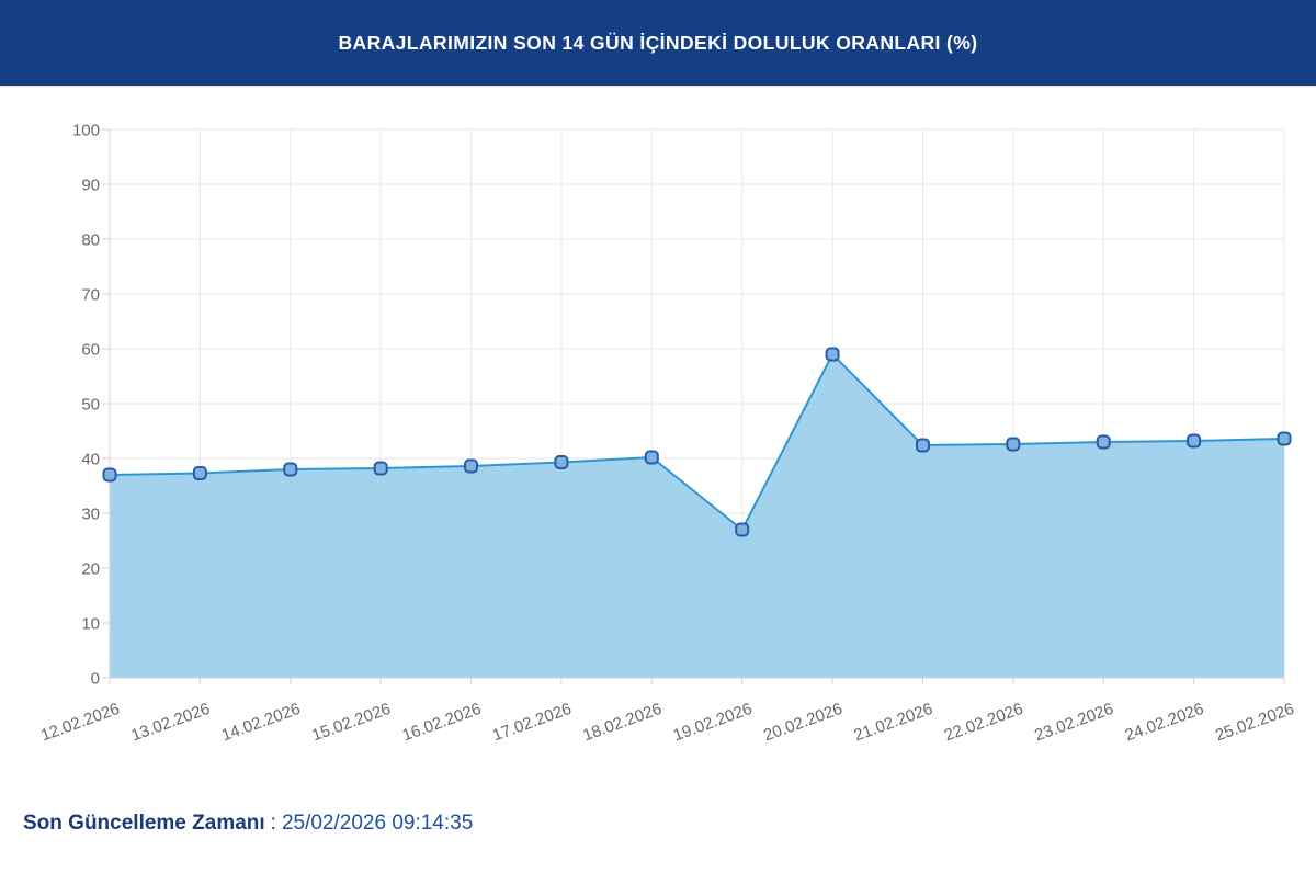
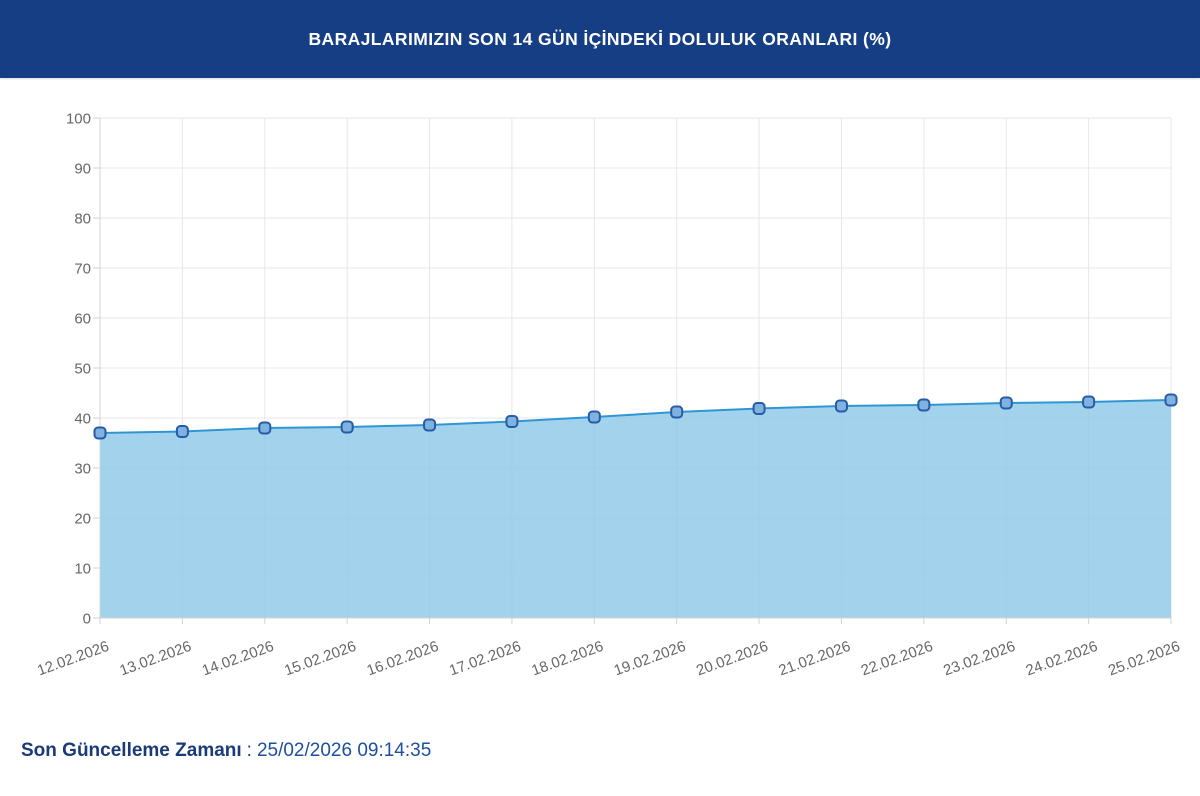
19.02.2026: 27 -> 41
20.02.2026: 59 -> 42
